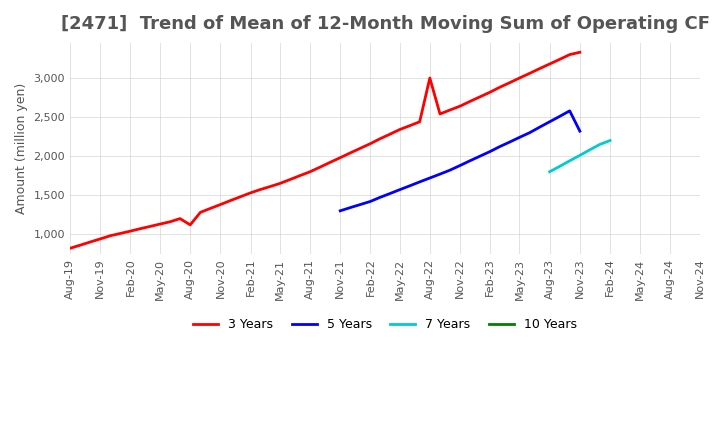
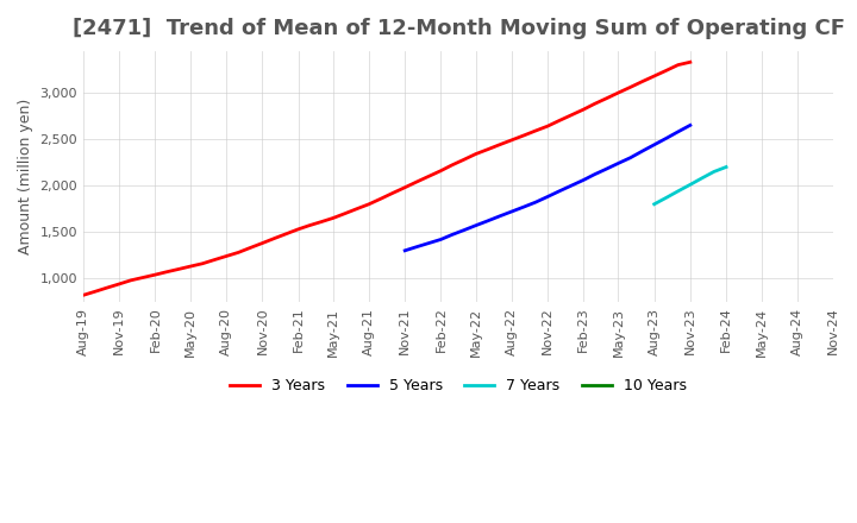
3 Years/Aug-20: 1,120 -> 1,240
3 Years/Aug-22: 3,000 -> 2,490
5 Years/Nov-23: 2,320 -> 2,650
